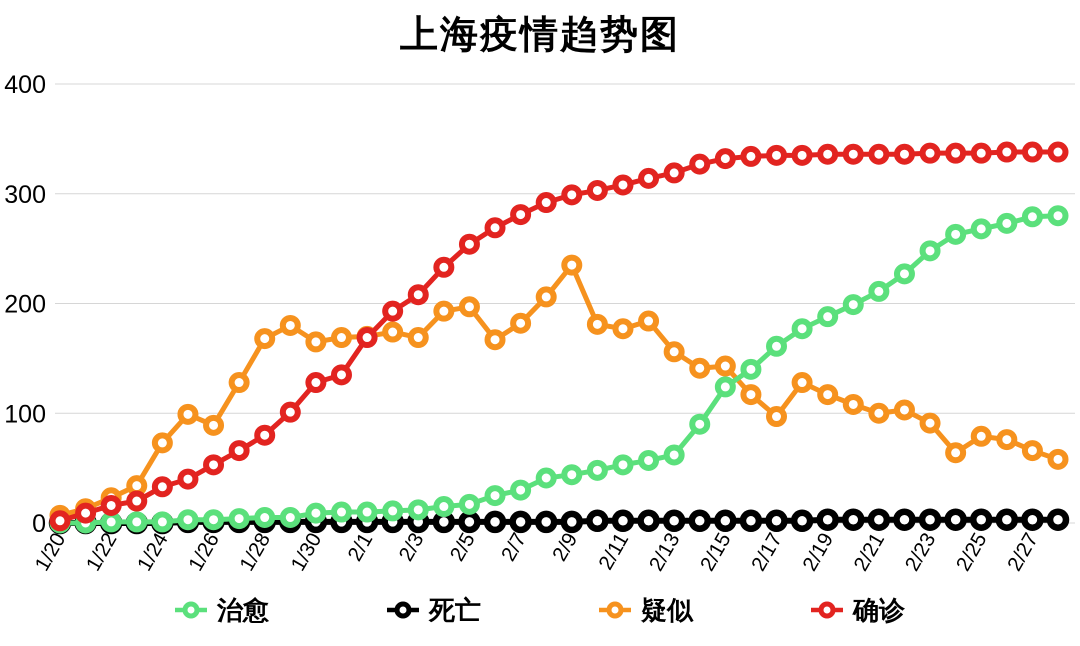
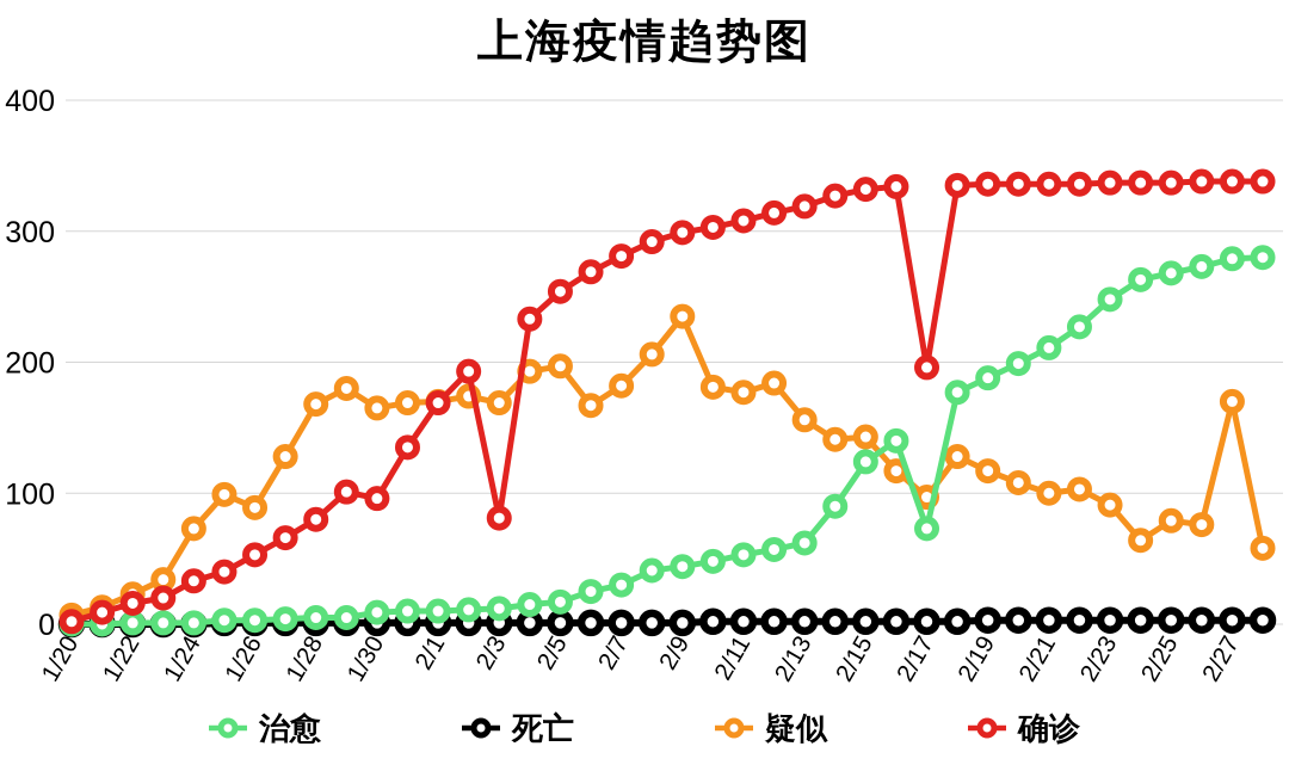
确诊/1/30: 128 -> 96
确诊/2/3: 208 -> 81
治愈/2/17: 161 -> 73
确诊/2/17: 335 -> 196
疑似/2/27: 66 -> 170
